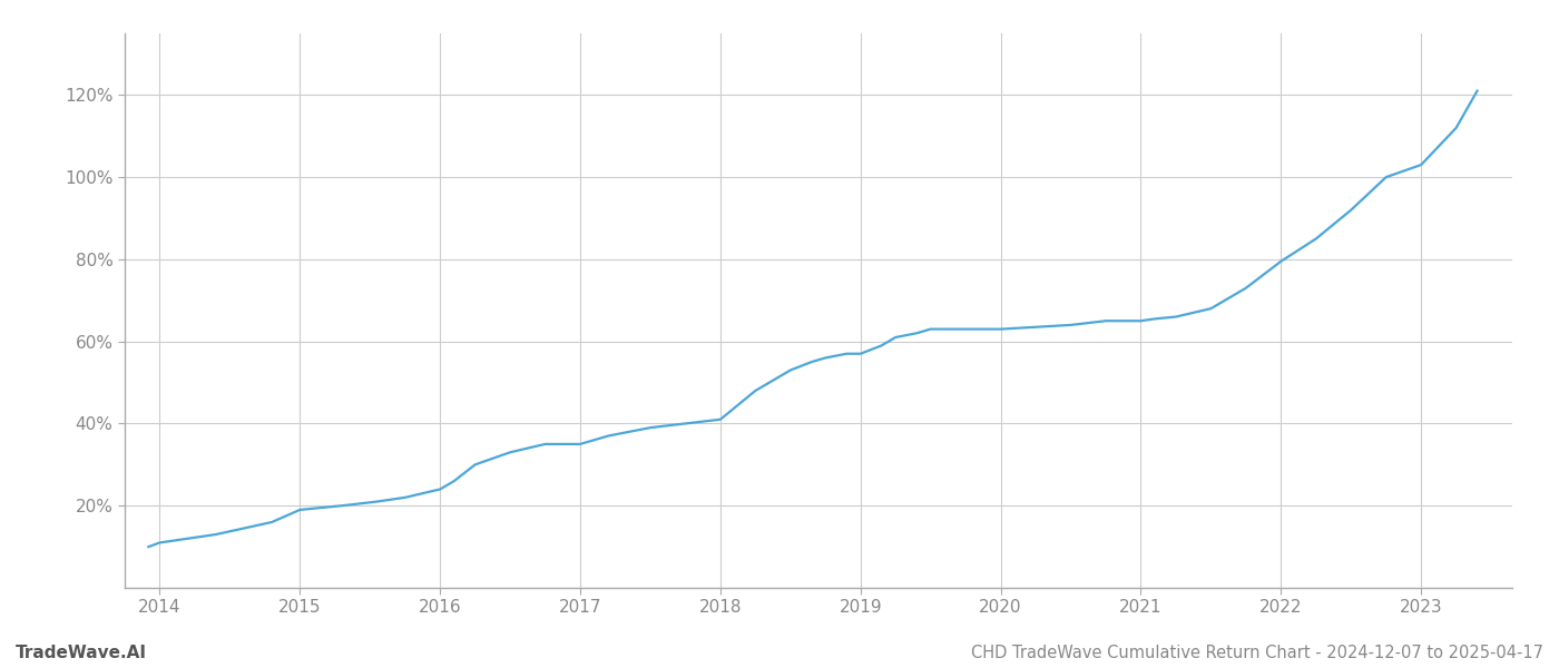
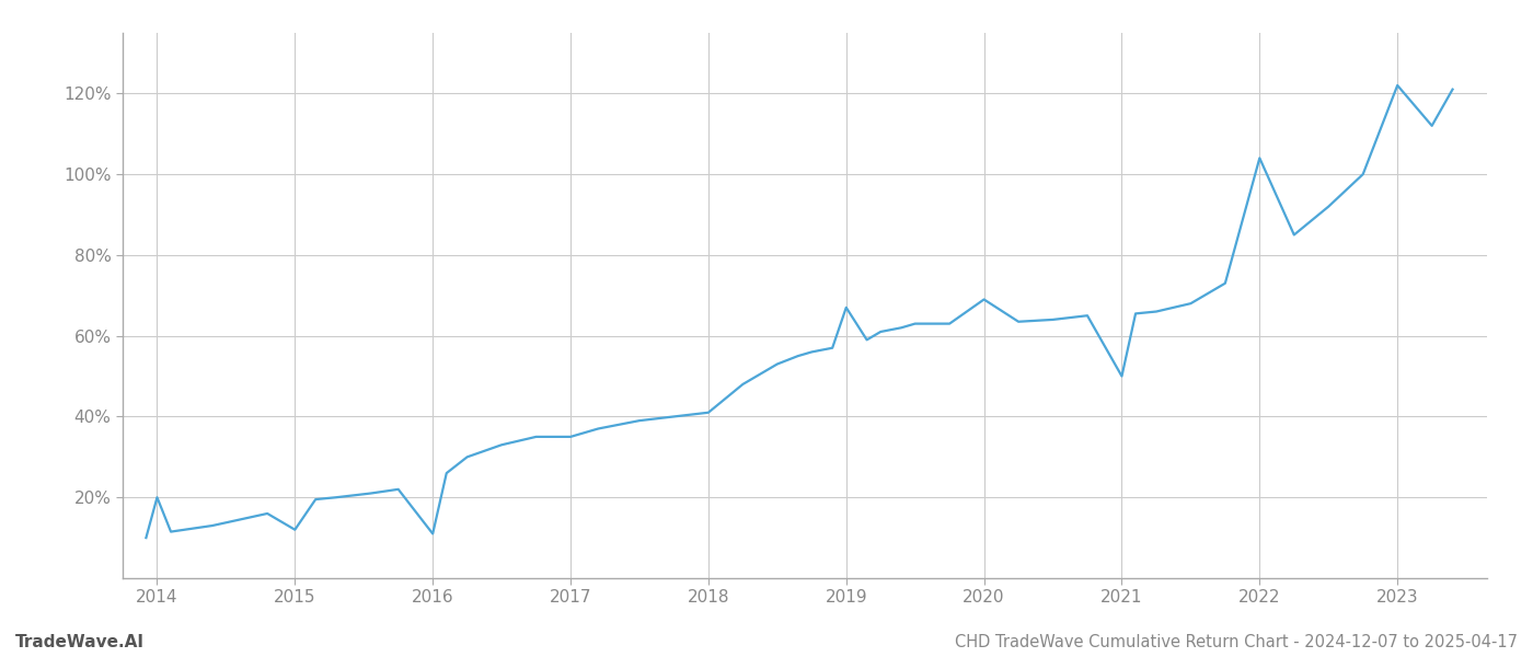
2014: 11.0% -> 20.0%
2015: 19.0% -> 12.0%
2016: 24.0% -> 11.0%
2019: 57.0% -> 67.0%
2020: 63.0% -> 69.0%
2021: 65.0% -> 50.0%
2022: 79.5% -> 104.0%
2023: 103.0% -> 122.0%
